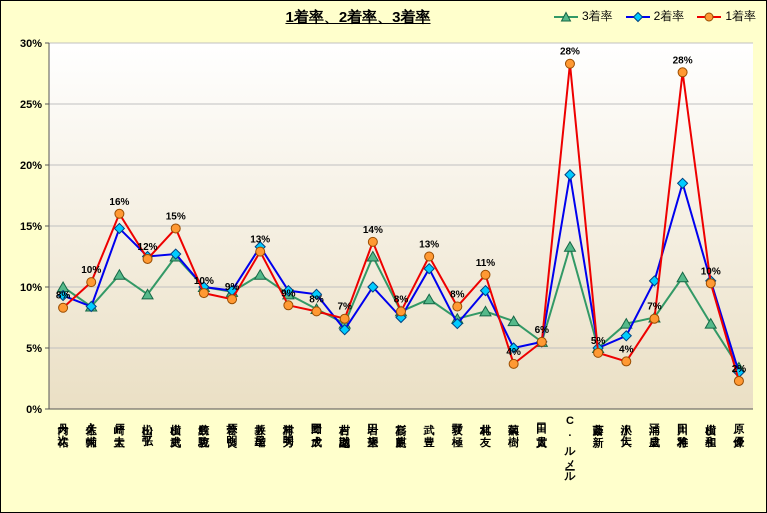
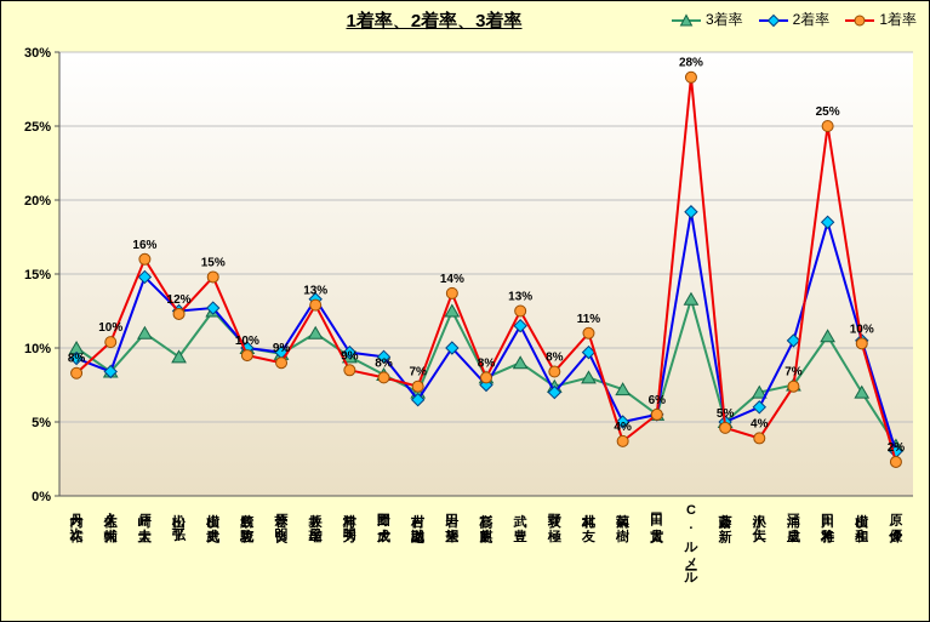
1着率/川田 将雅: 28% -> 25%
